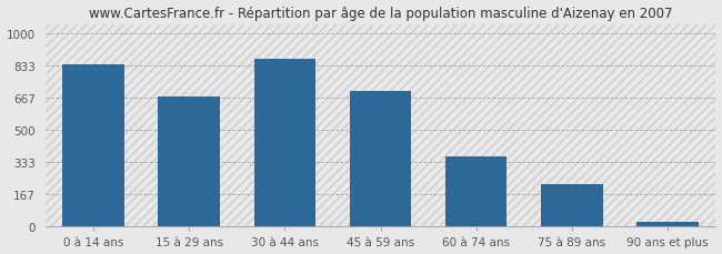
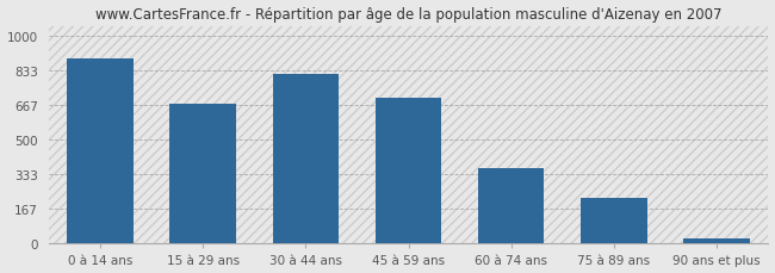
0 à 14 ans: 840 -> 890
30 à 44 ans: 870 -> 820
